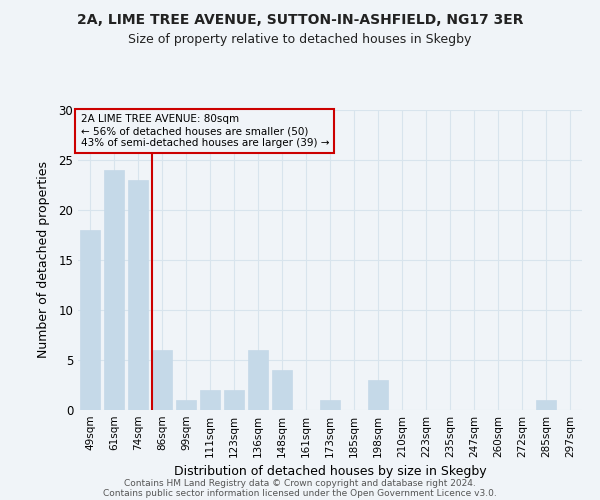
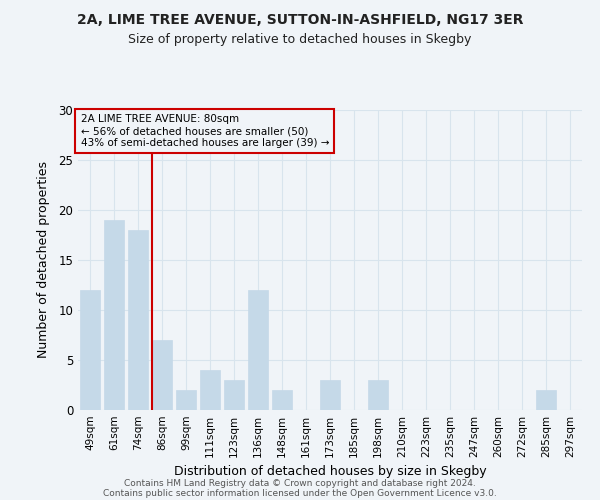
49sqm: 18 -> 12
61sqm: 24 -> 19
74sqm: 23 -> 18
86sqm: 6 -> 7
99sqm: 1 -> 2
111sqm: 2 -> 4
123sqm: 2 -> 3
136sqm: 6 -> 12
148sqm: 4 -> 2
173sqm: 1 -> 3
285sqm: 1 -> 2
